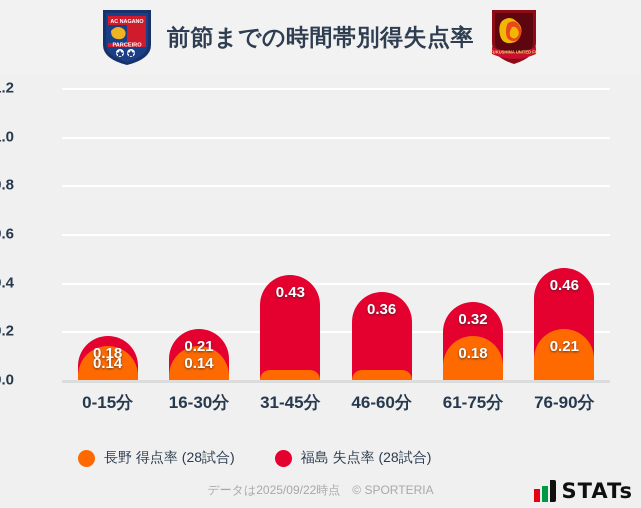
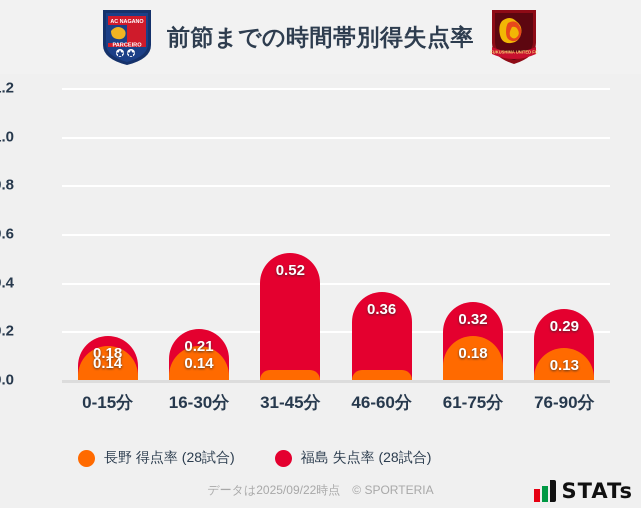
福島 失点率 (28試合)/31-45分: 0.43 -> 0.52
福島 失点率 (28試合)/76-90分: 0.46 -> 0.29
長野 得点率 (28試合)/76-90分: 0.21 -> 0.13
